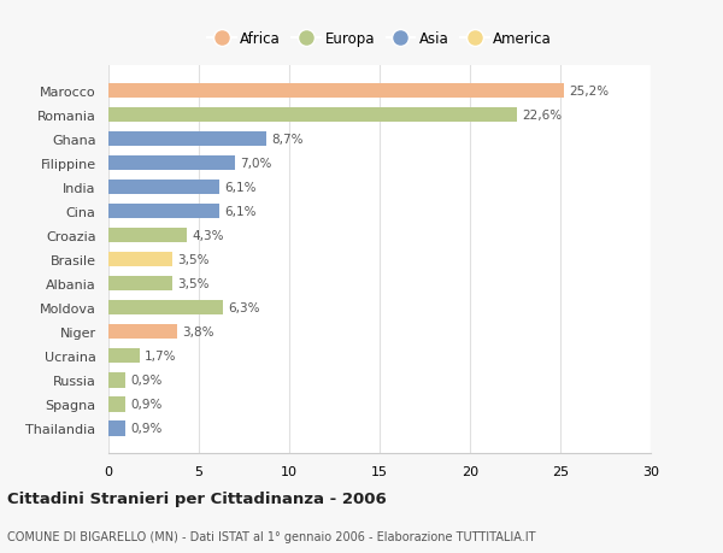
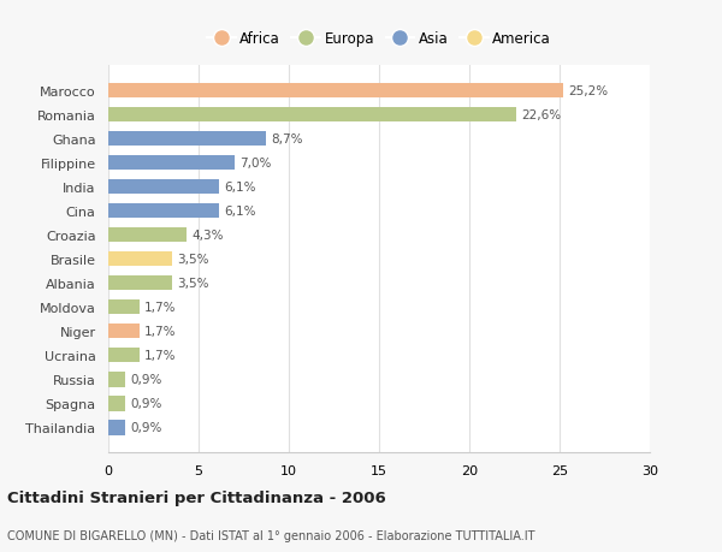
Moldova: 6,3% -> 1,7%
Niger: 3,8% -> 1,7%
